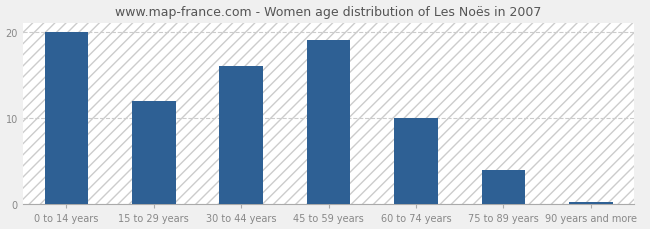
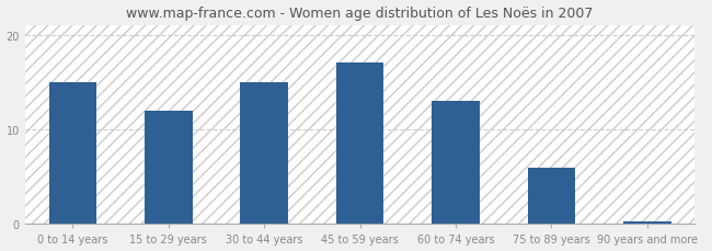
0 to 14 years: 20.0 -> 15.0
30 to 44 years: 16.0 -> 15.0
45 to 59 years: 19.0 -> 17.0
60 to 74 years: 10.0 -> 13.0
75 to 89 years: 4.0 -> 6.0
